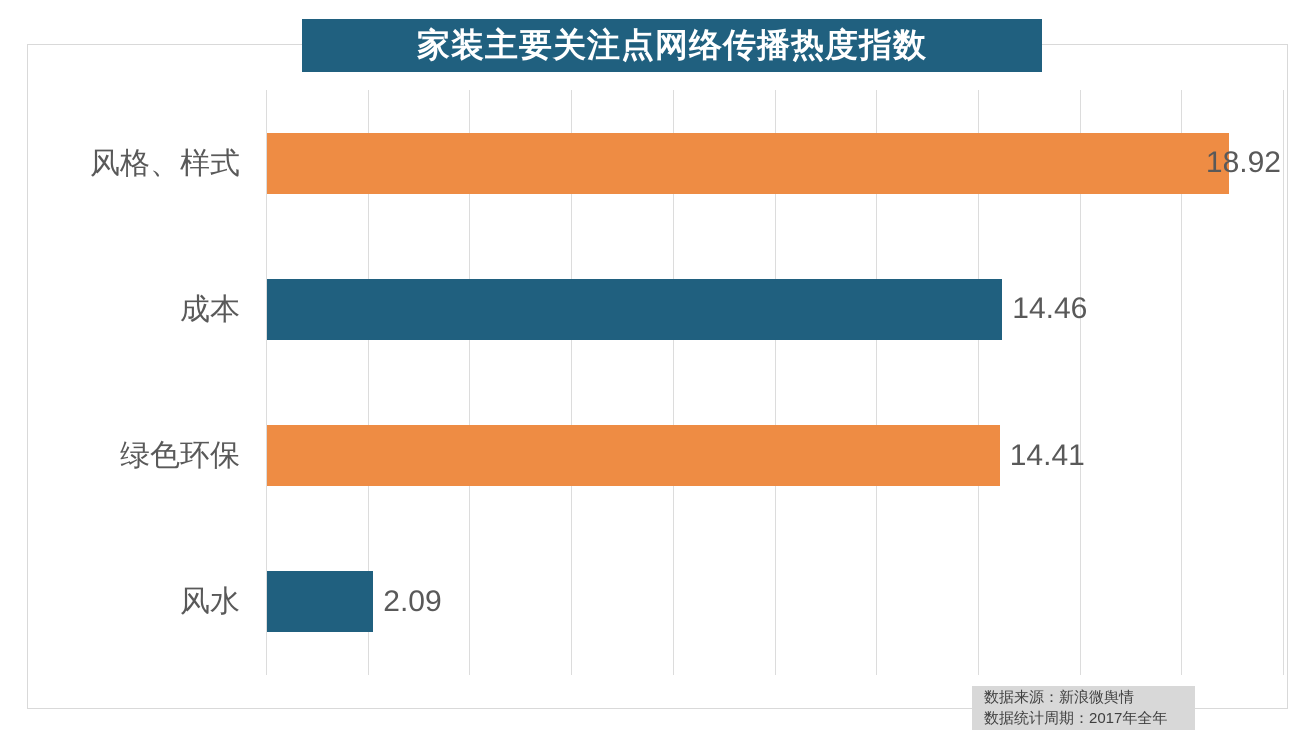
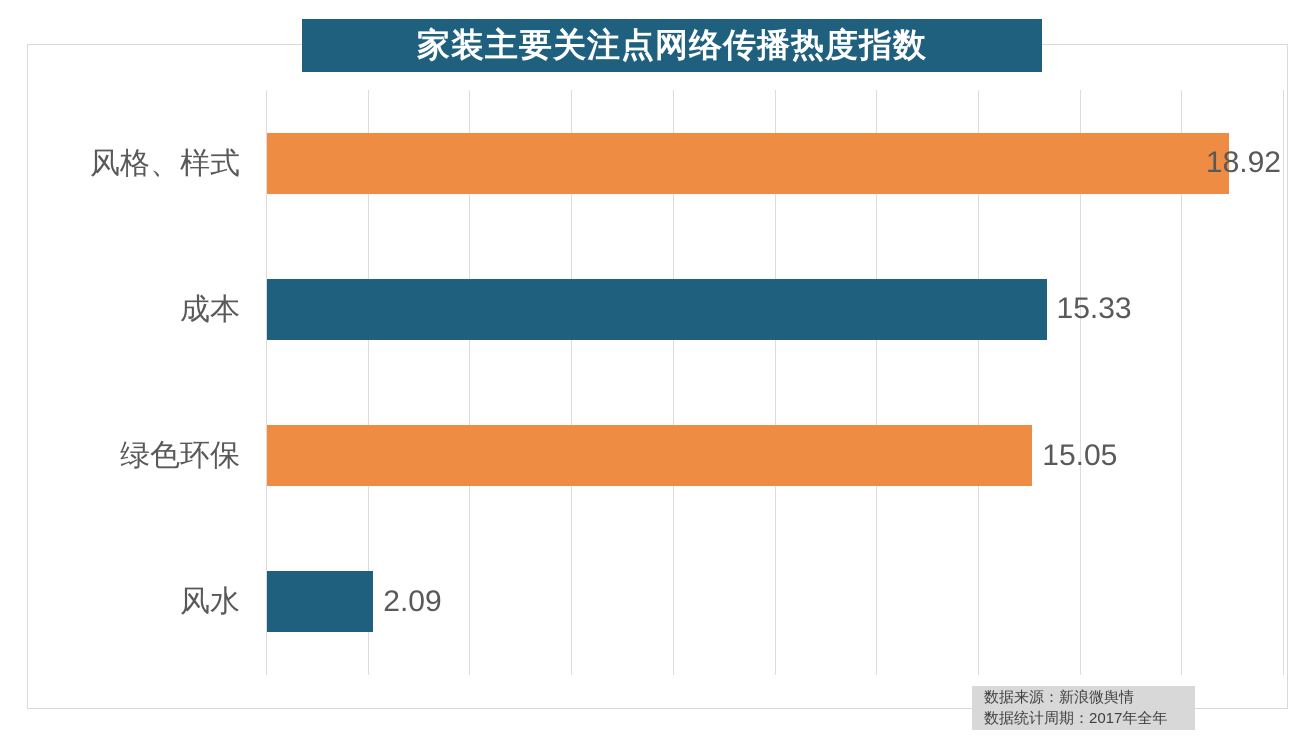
成本: 14.46 -> 15.33
绿色环保: 14.41 -> 15.05
